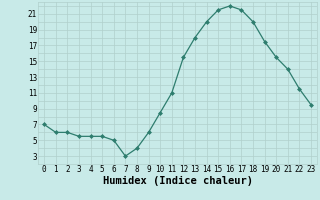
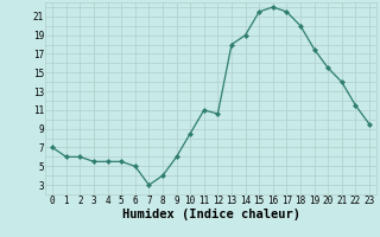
12: 15.5 -> 10.6
14: 20.0 -> 19.0
